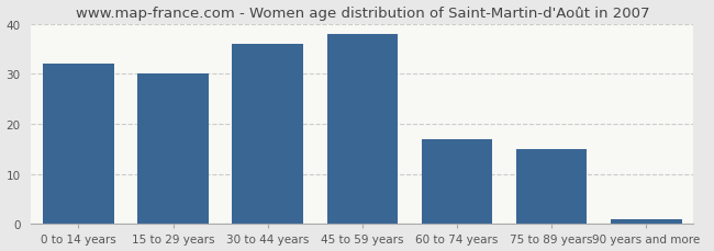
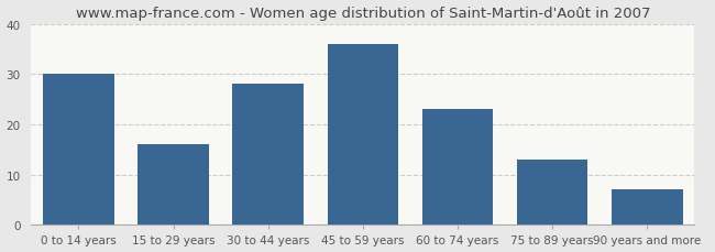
0 to 14 years: 32 -> 30
15 to 29 years: 30 -> 16
30 to 44 years: 36 -> 28
45 to 59 years: 38 -> 36
60 to 74 years: 17 -> 23
75 to 89 years: 15 -> 13
90 years and more: 1 -> 7
